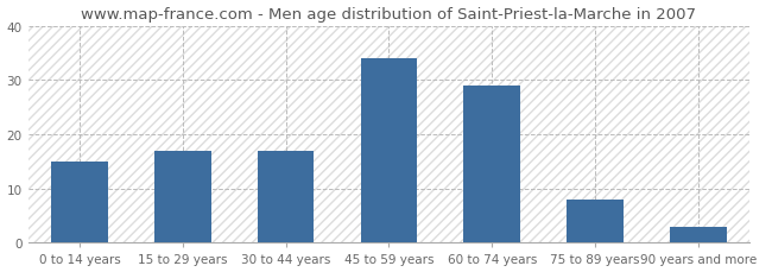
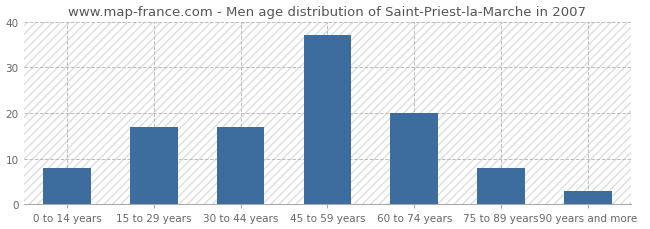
0 to 14 years: 15 -> 8
45 to 59 years: 34 -> 37
60 to 74 years: 29 -> 20
